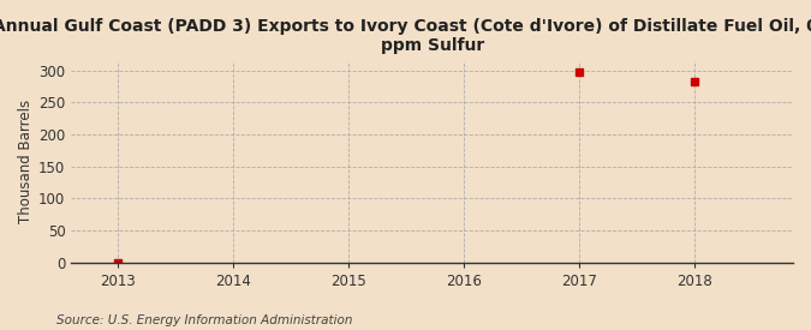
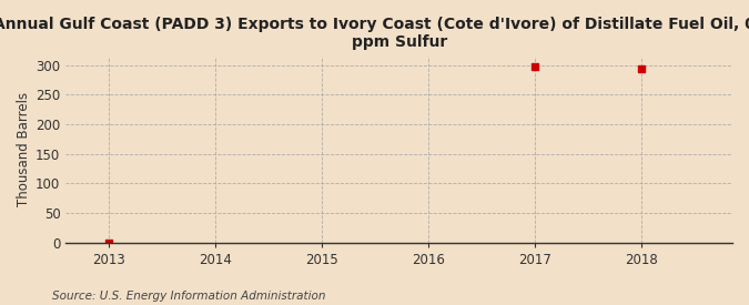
2018: 282 -> 293
